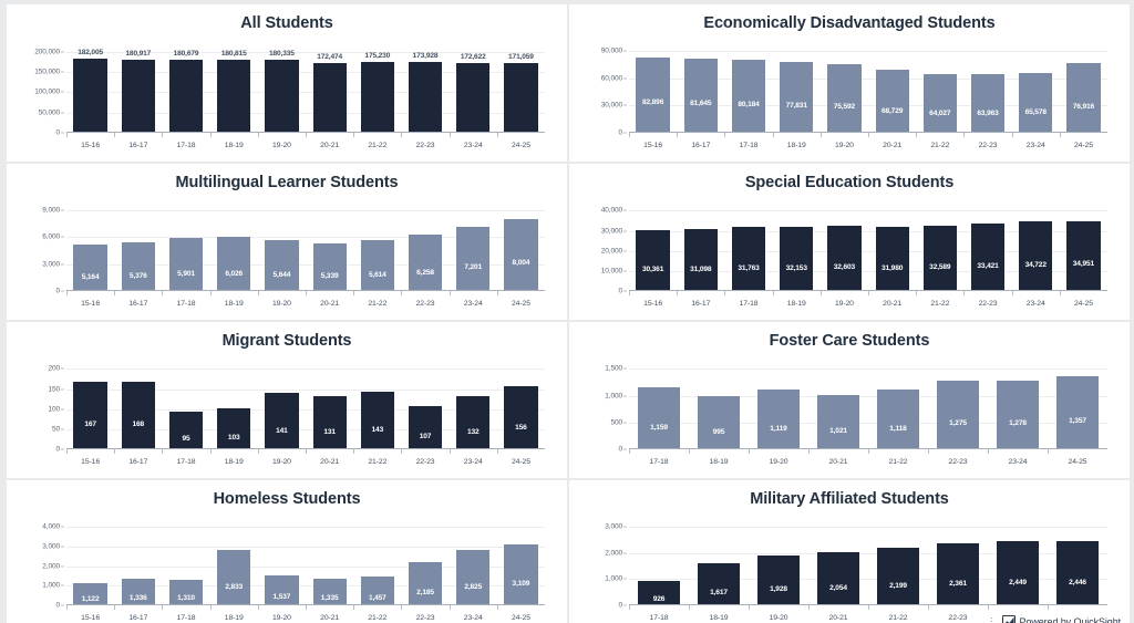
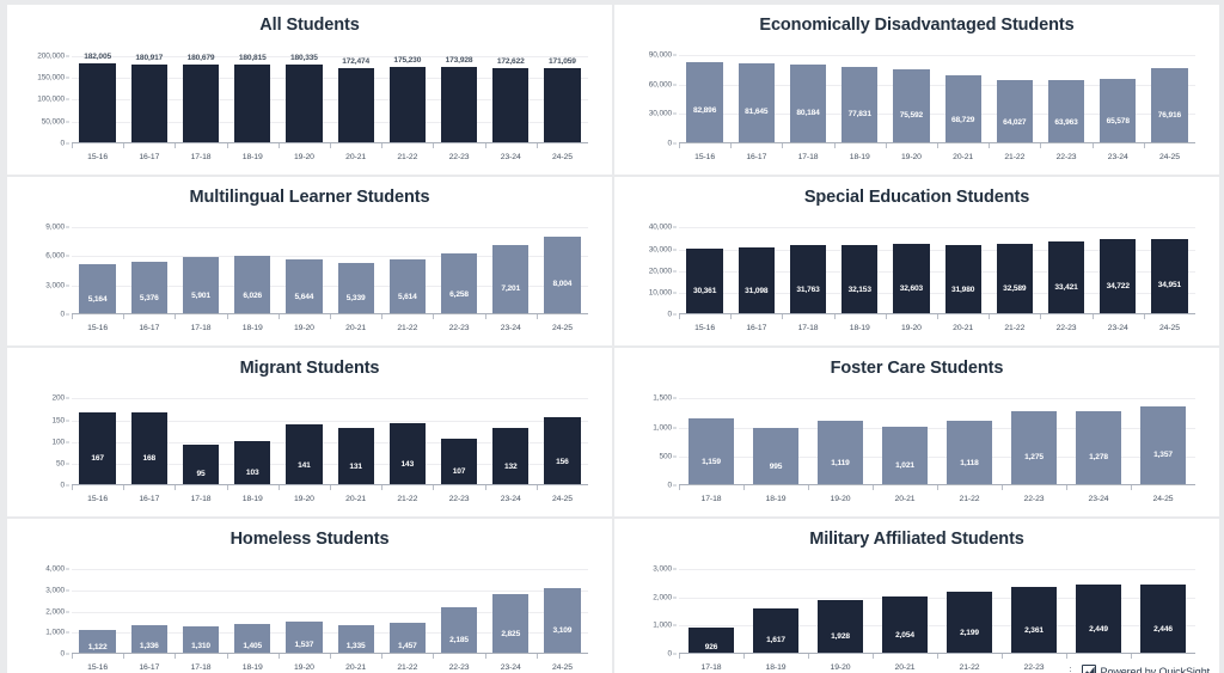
Homeless Students/18-19: 2,833 -> 1,405
